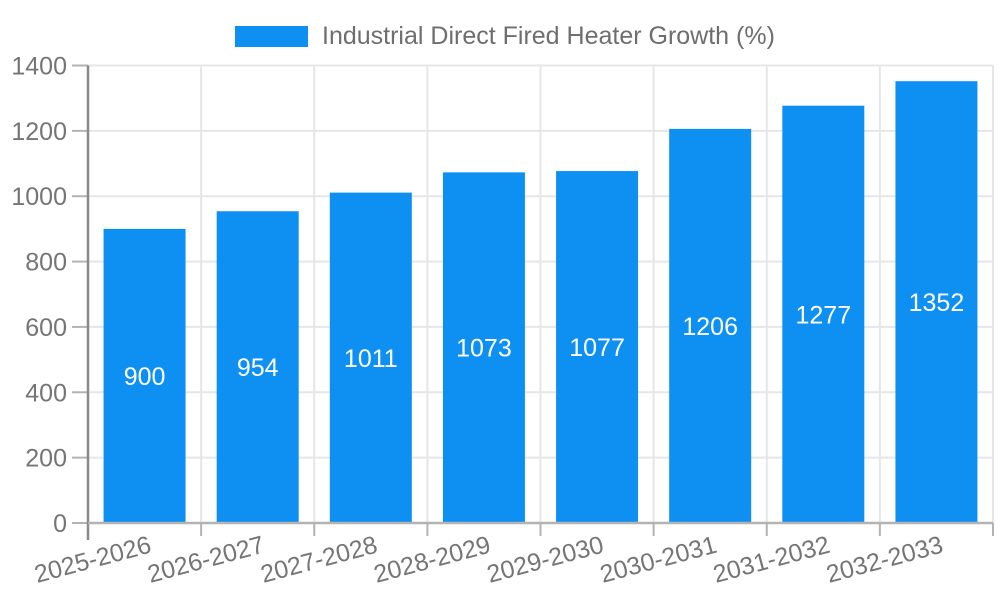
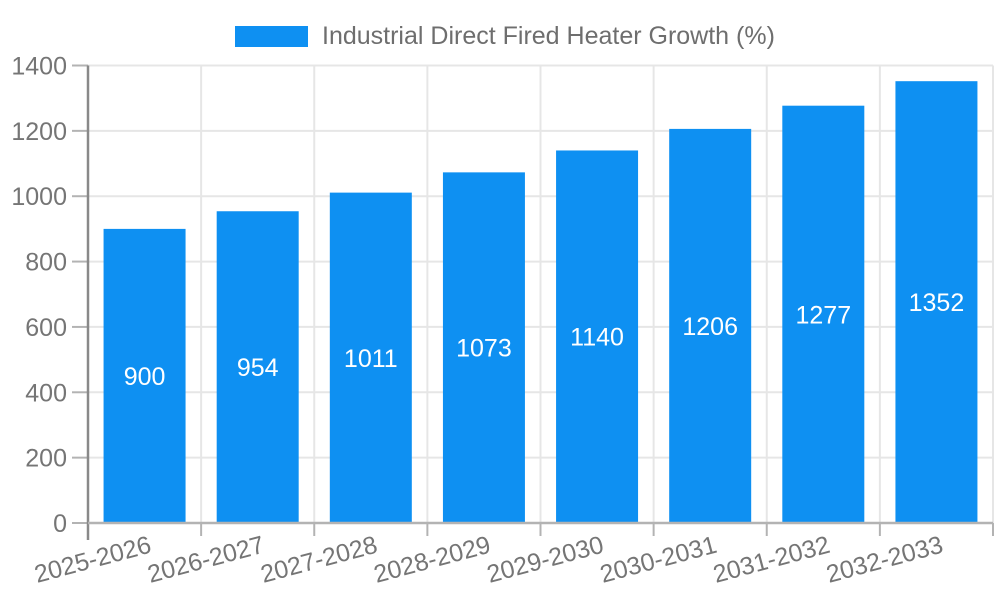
2029-2030: 1077 -> 1140
